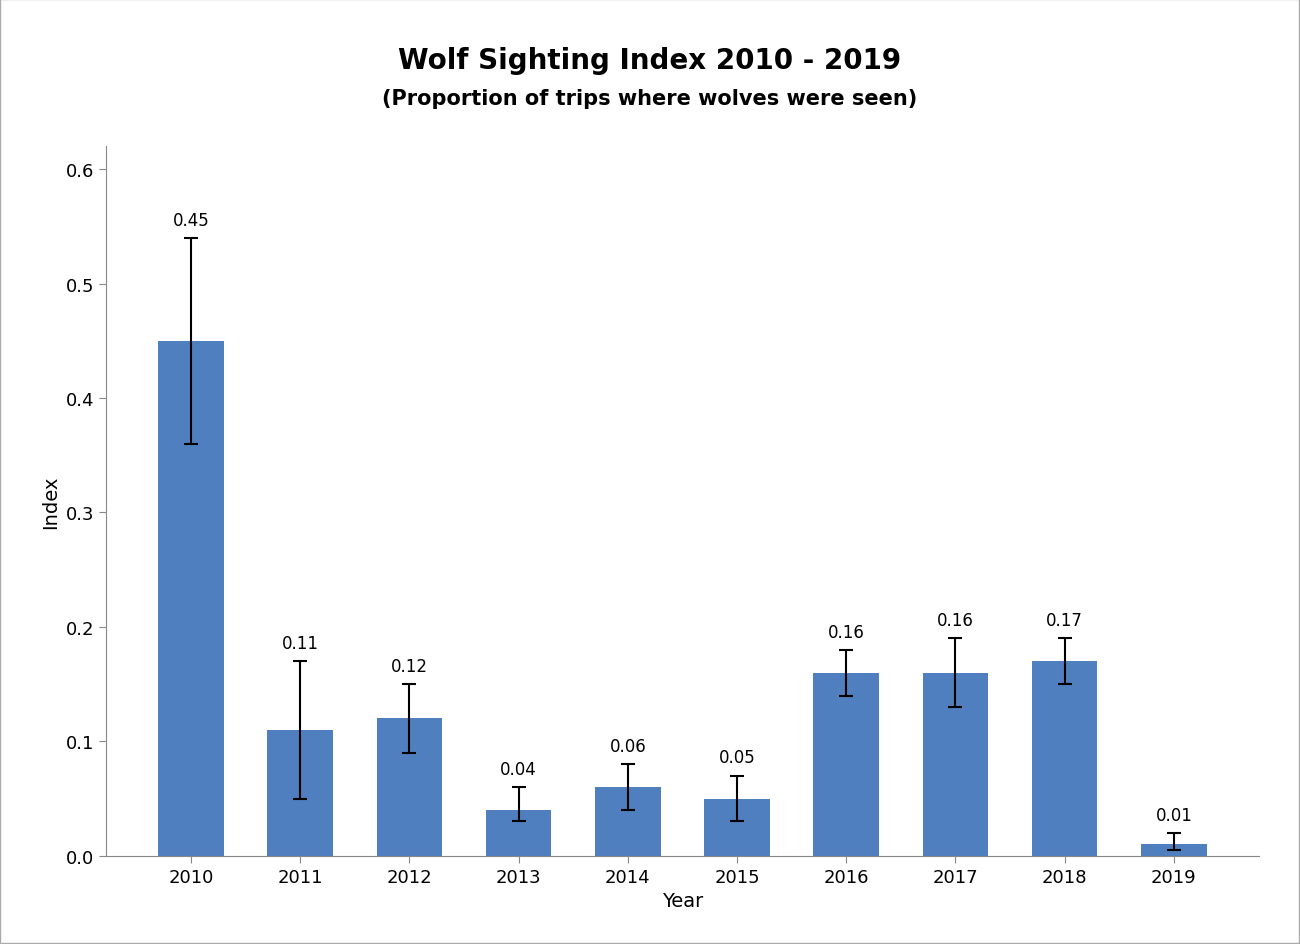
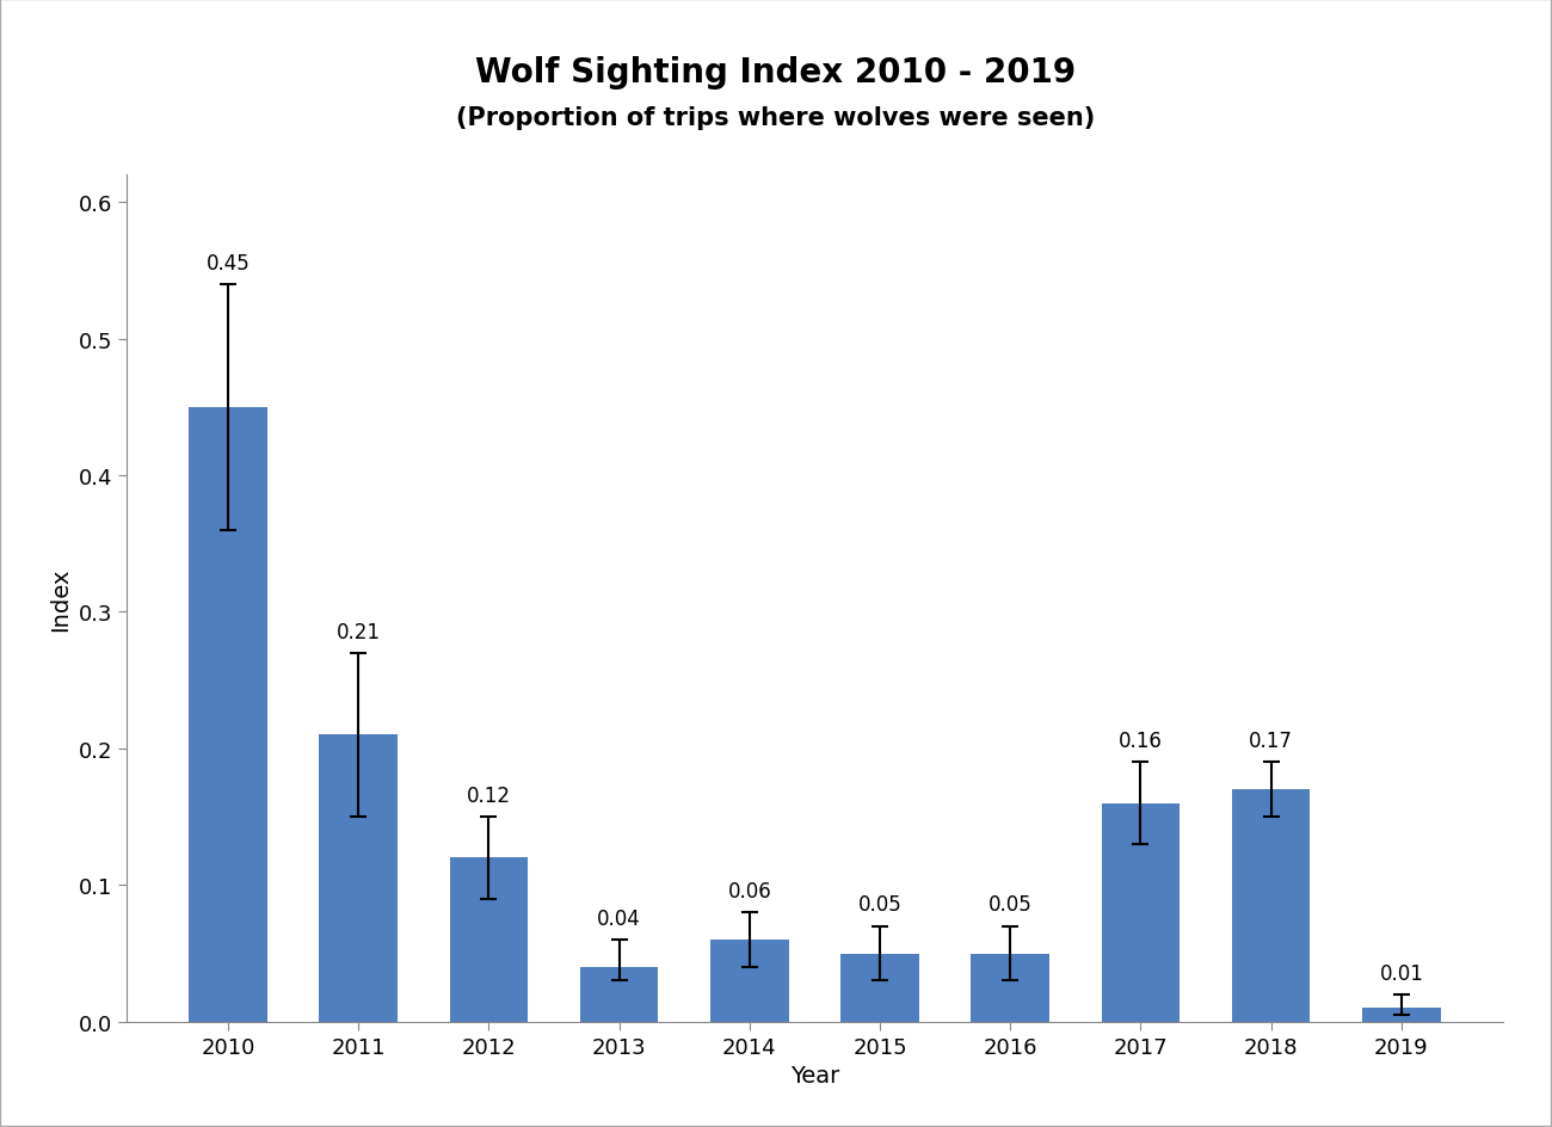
2011: 0.11 -> 0.21
2016: 0.16 -> 0.05
